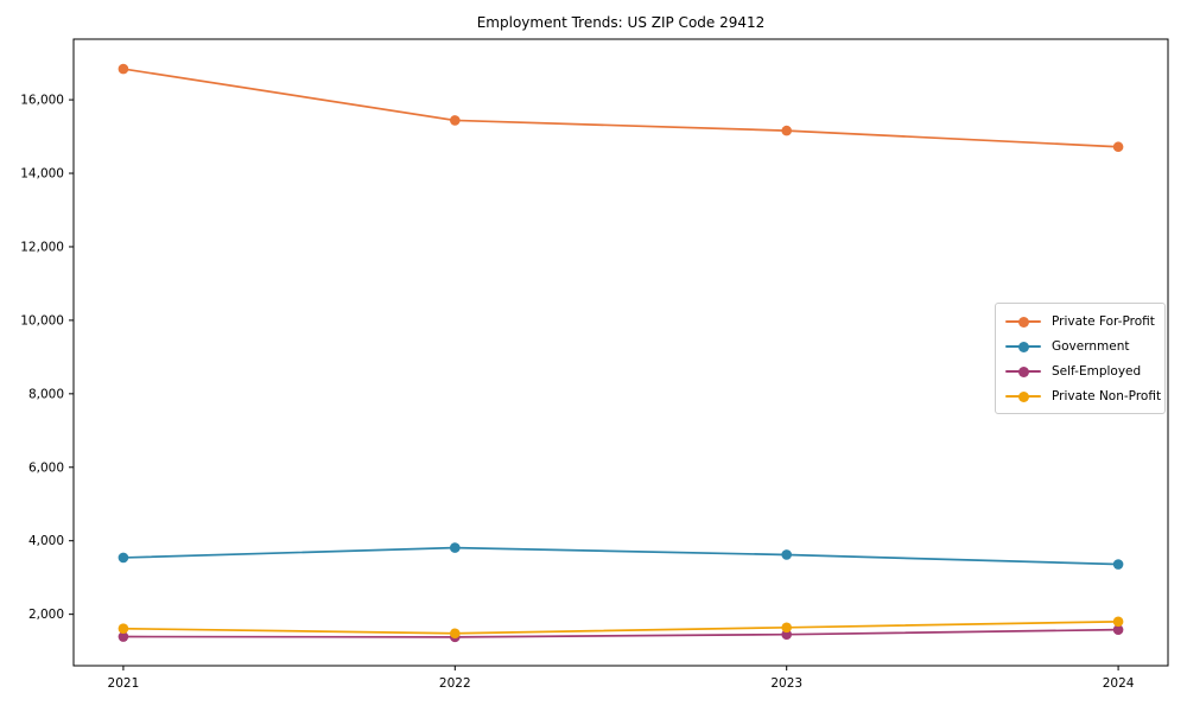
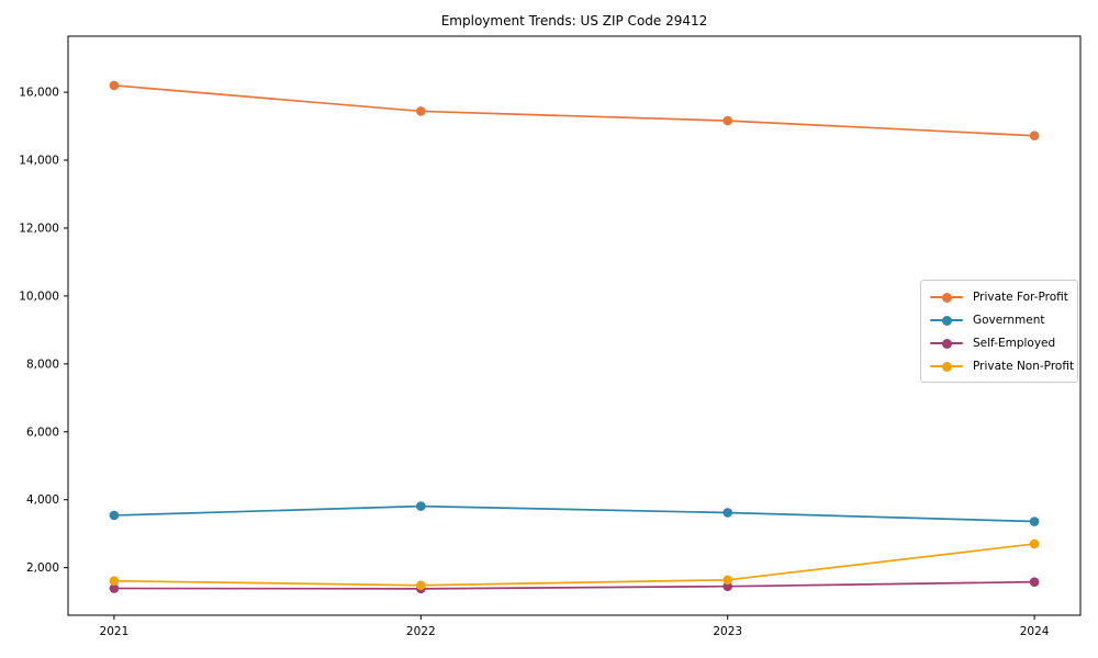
Private For-Profit/2021: 16800 -> 16200
Private Non-Profit/2024: 1800 -> 2700
